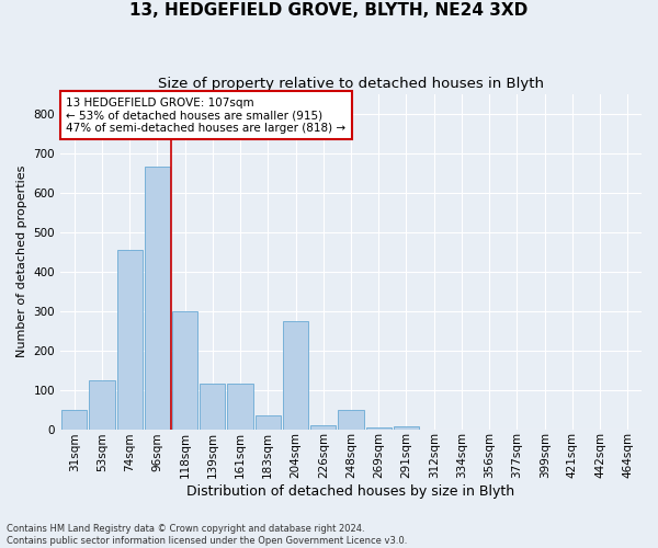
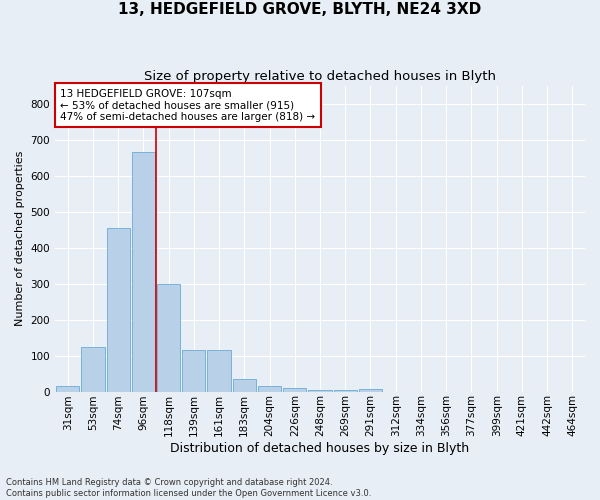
31sqm: 50 -> 15
204sqm: 275 -> 15
248sqm: 50 -> 5
